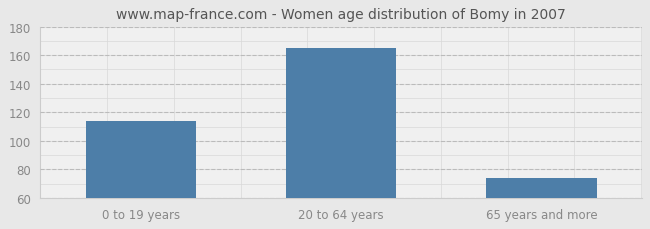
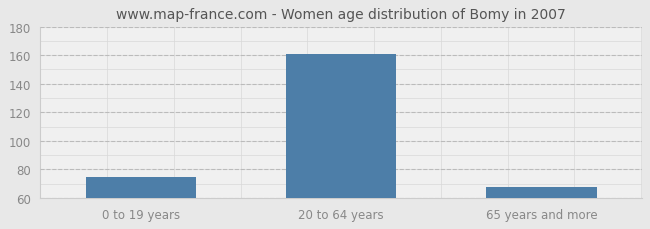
0 to 19 years: 114 -> 75
20 to 64 years: 165 -> 161
65 years and more: 74 -> 68
